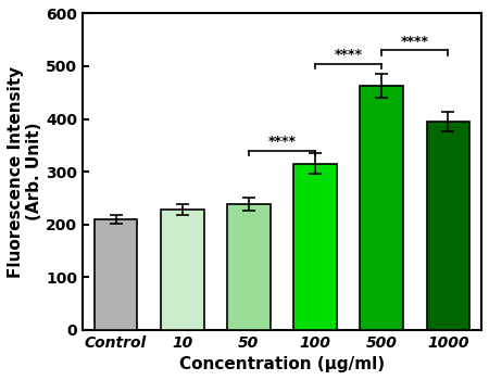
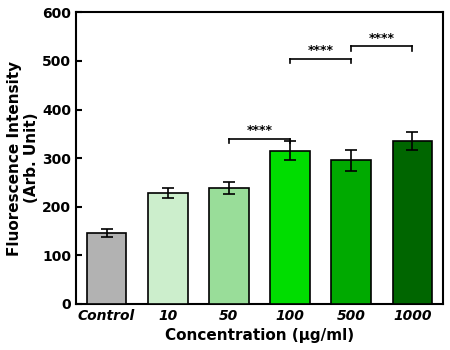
Control: 210 -> 145
500: 463 -> 295
1000: 395 -> 335
